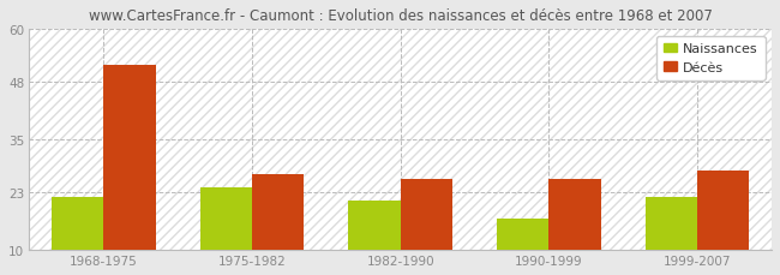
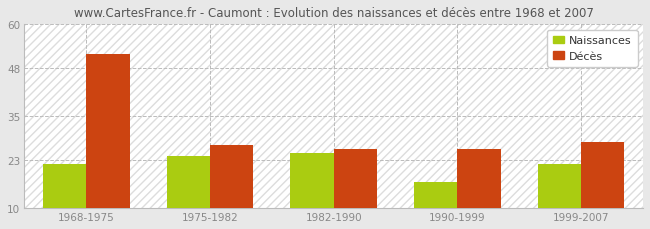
Naissances/1982-1990: 21 -> 25
